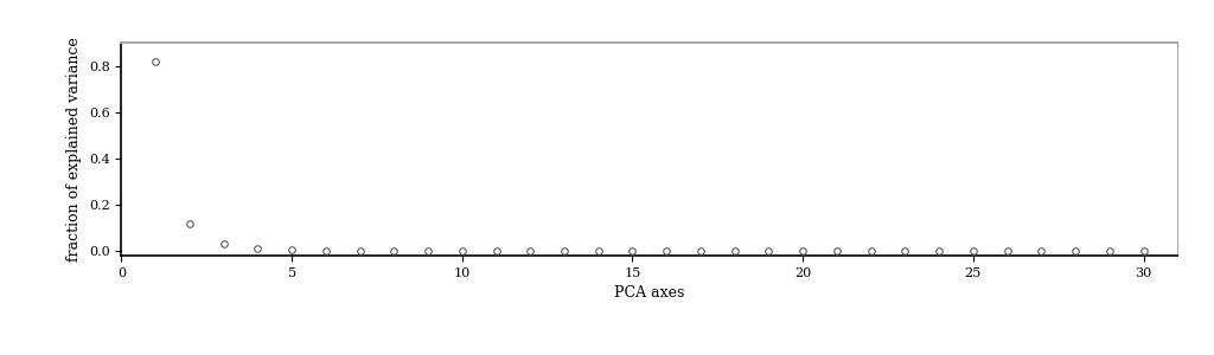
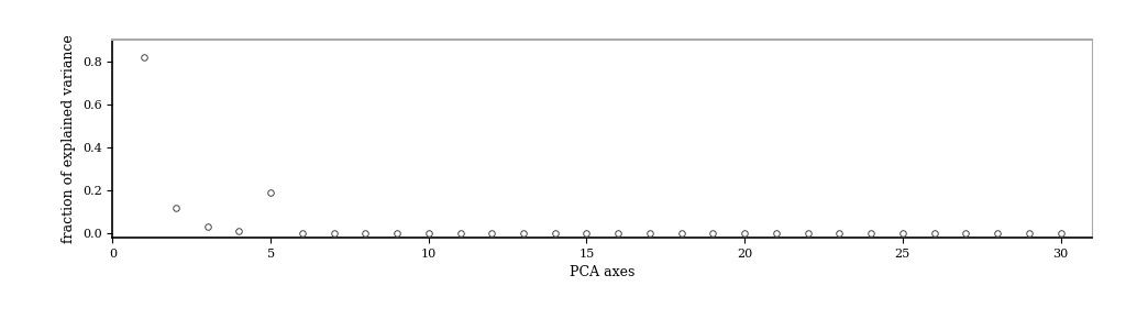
5: 0.01 -> 0.19
